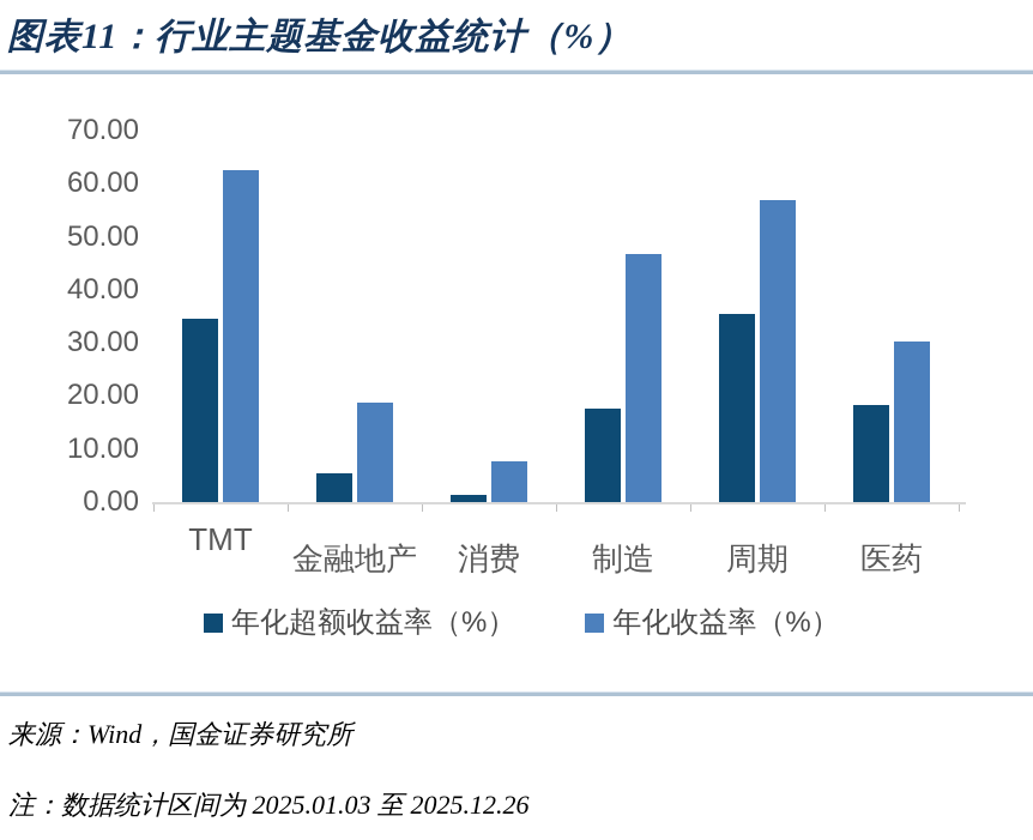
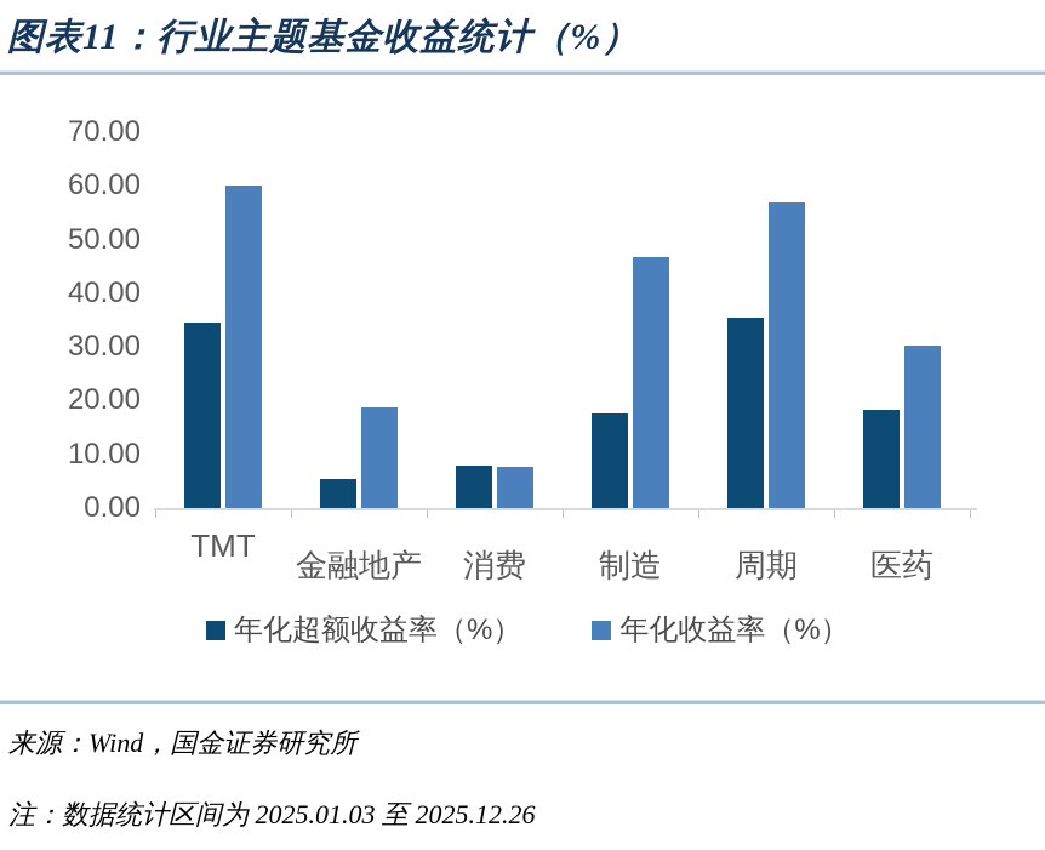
年化收益率（%）/TMT: 63 -> 60
年化超额收益率（%）/消费: 1 -> 8
